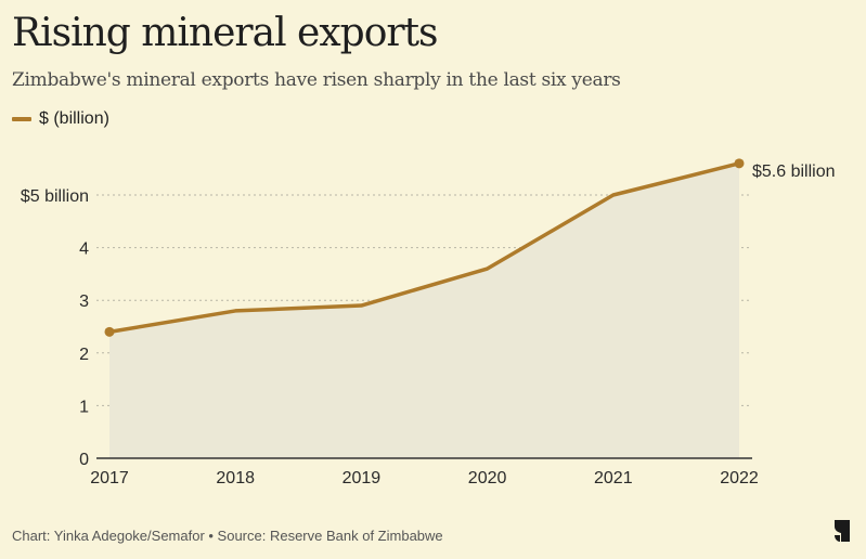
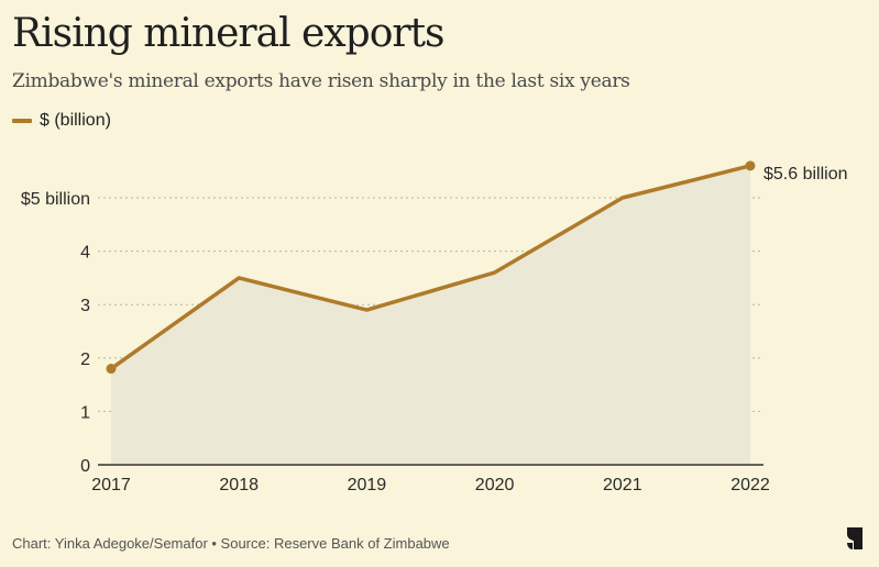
2017: 2.4 -> 1.8
2018: 2.8 -> 3.5
